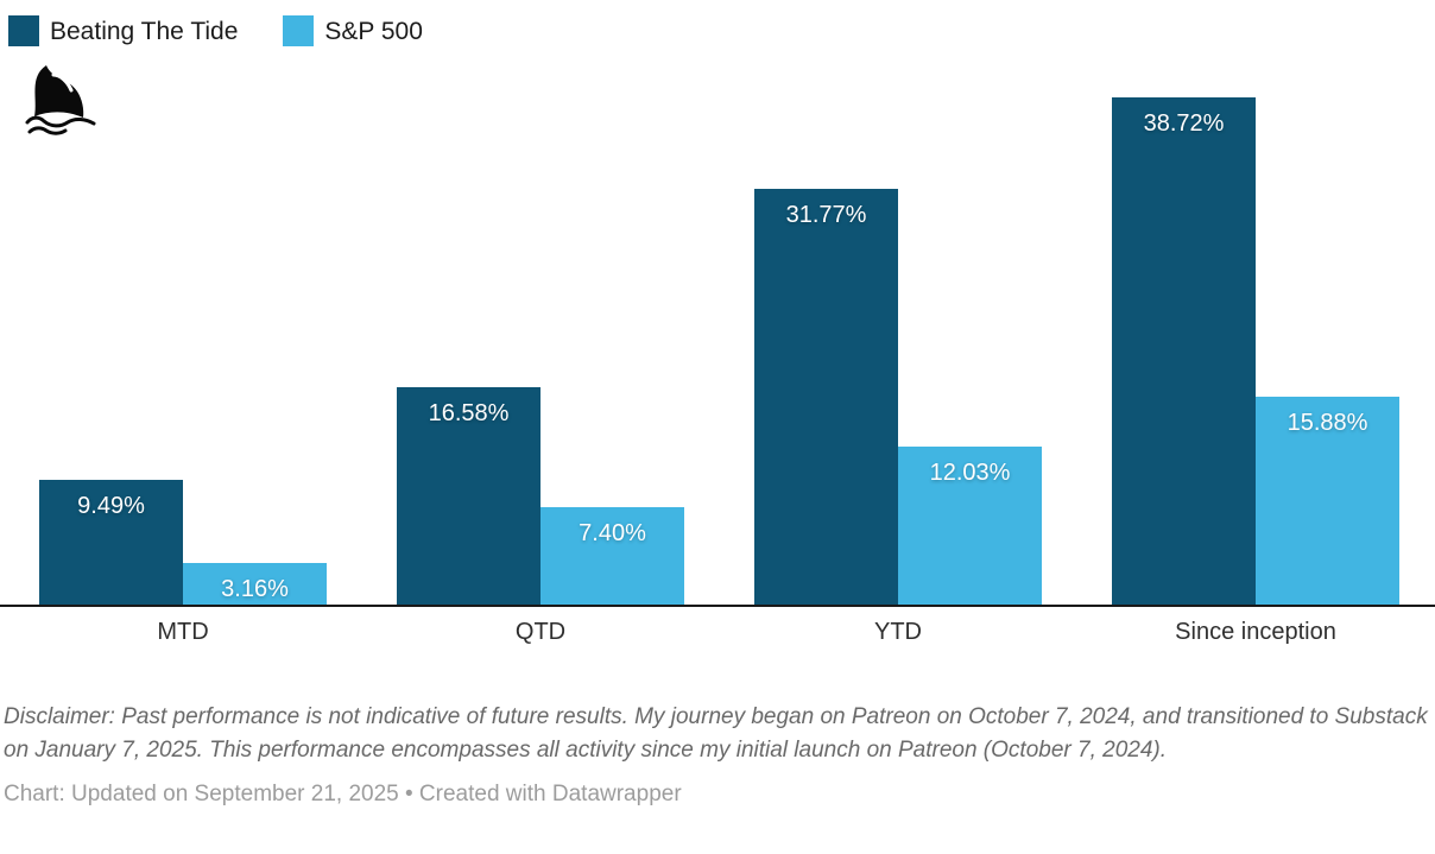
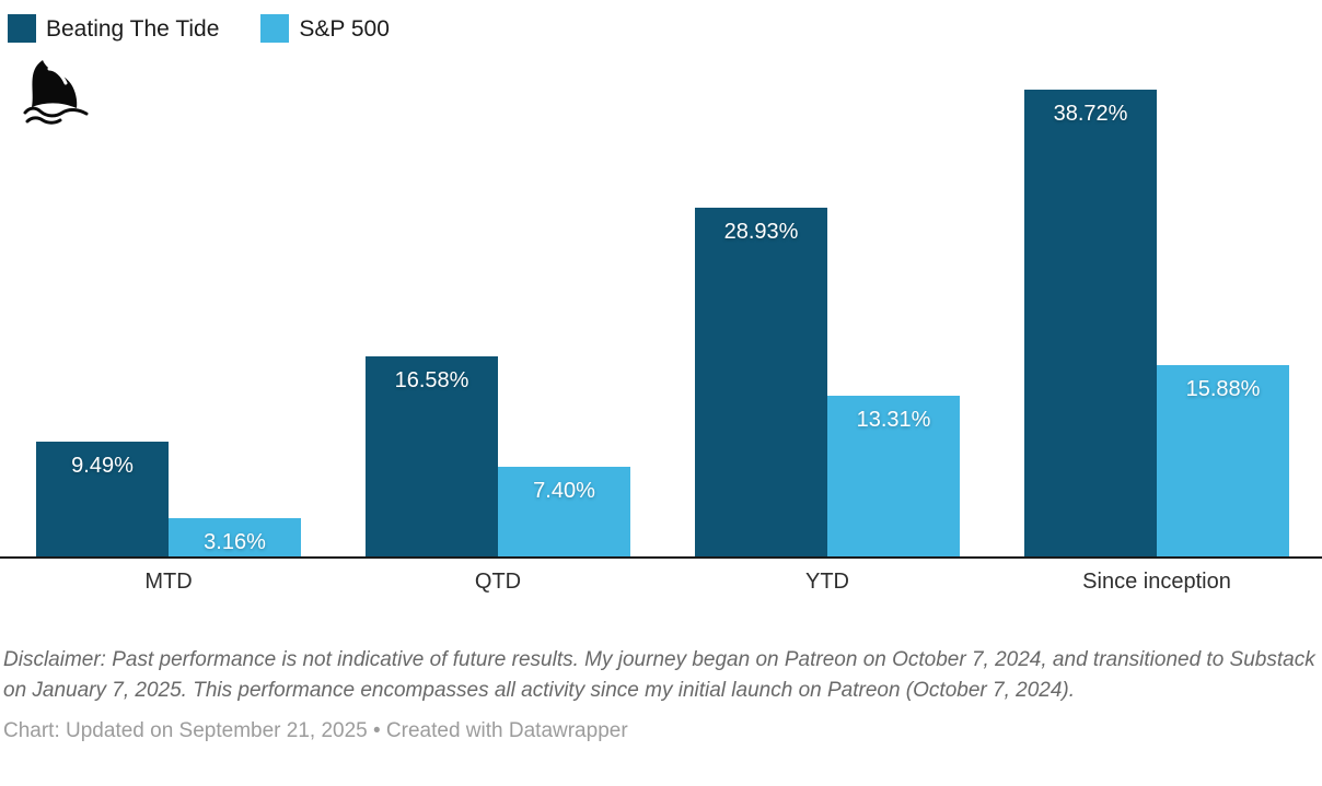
Beating The Tide/YTD: 31.77% -> 28.93%
S&P 500/YTD: 12.03% -> 13.31%
